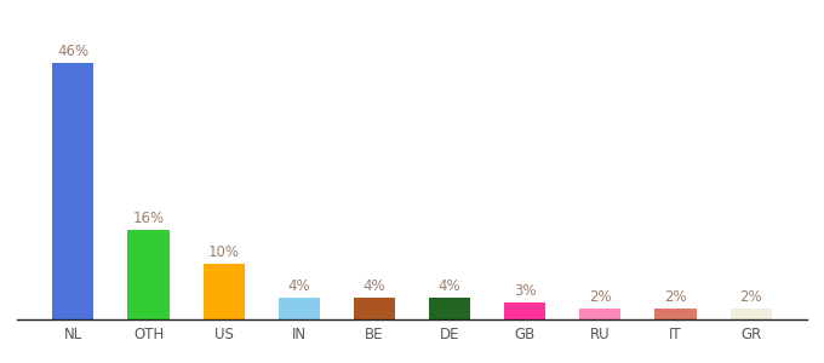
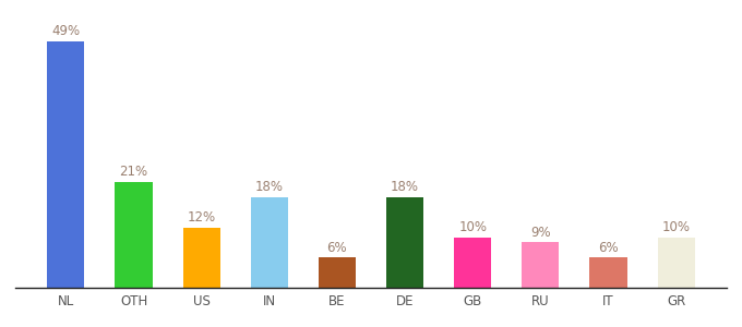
NL: 46% -> 49%
OTH: 16% -> 21%
US: 10% -> 12%
IN: 4% -> 18%
BE: 4% -> 6%
DE: 4% -> 18%
GB: 3% -> 10%
RU: 2% -> 9%
IT: 2% -> 6%
GR: 2% -> 10%
